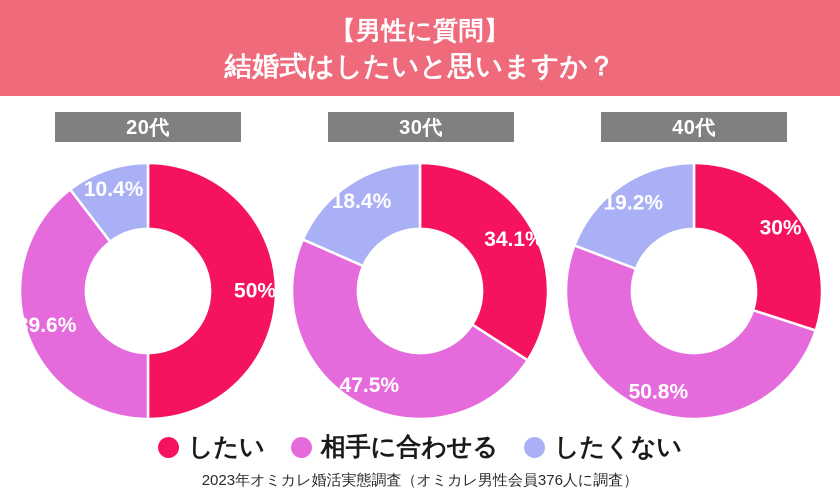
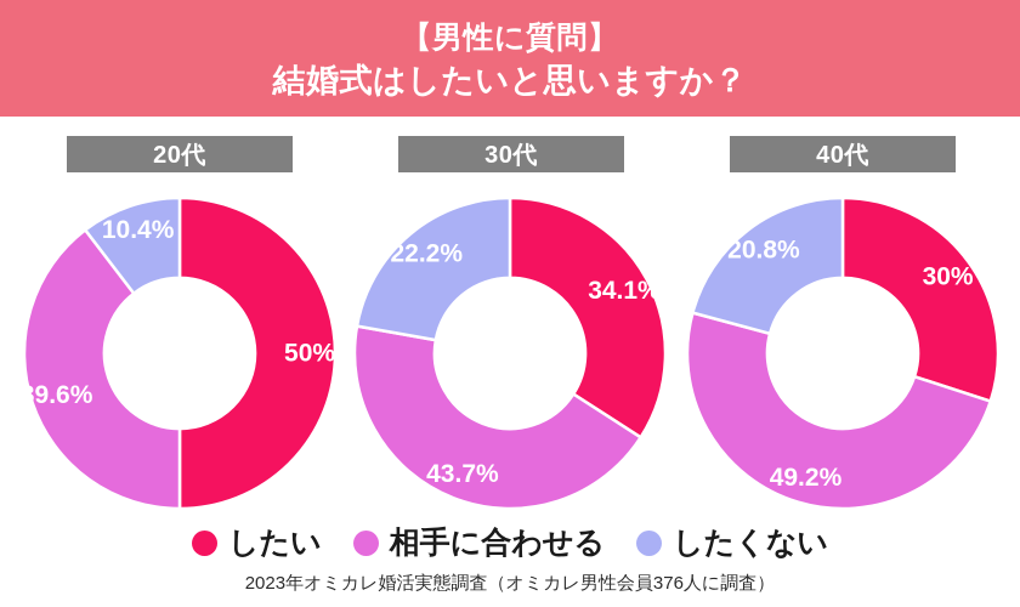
30代/相手に合わせる: 47.5% -> 43.7%
30代/したくない: 18.4% -> 22.2%
40代/相手に合わせる: 50.8% -> 49.2%
40代/したくない: 19.2% -> 20.8%
